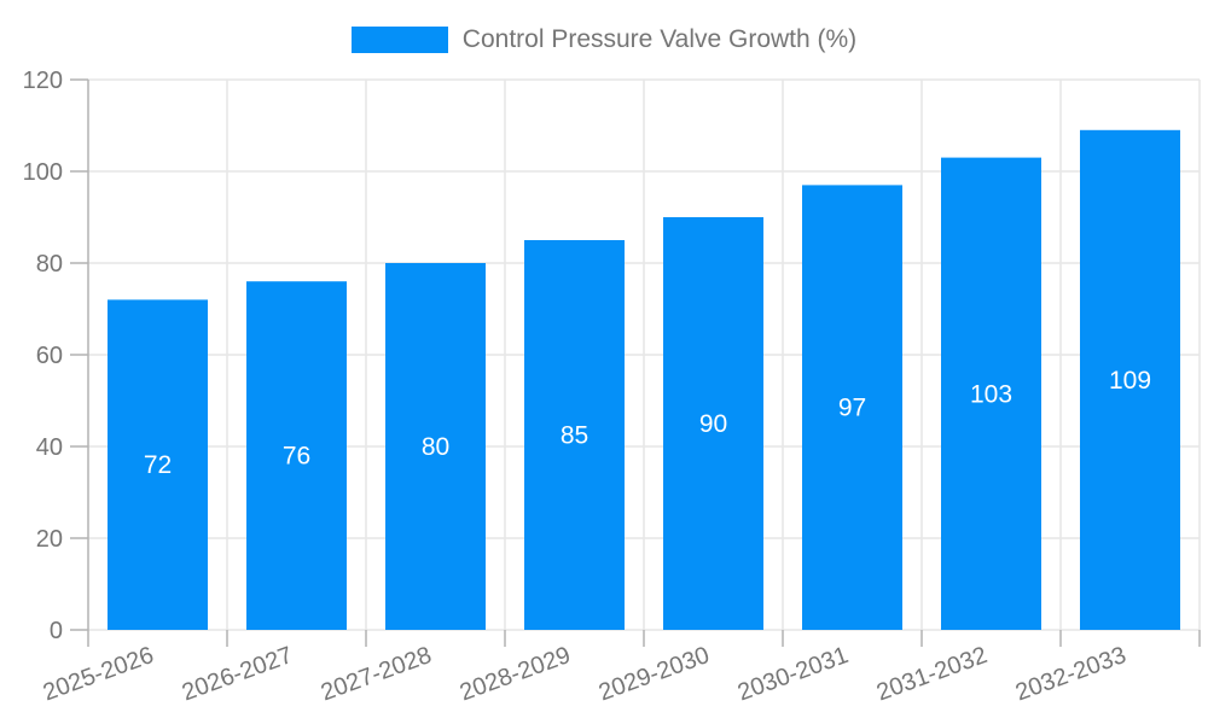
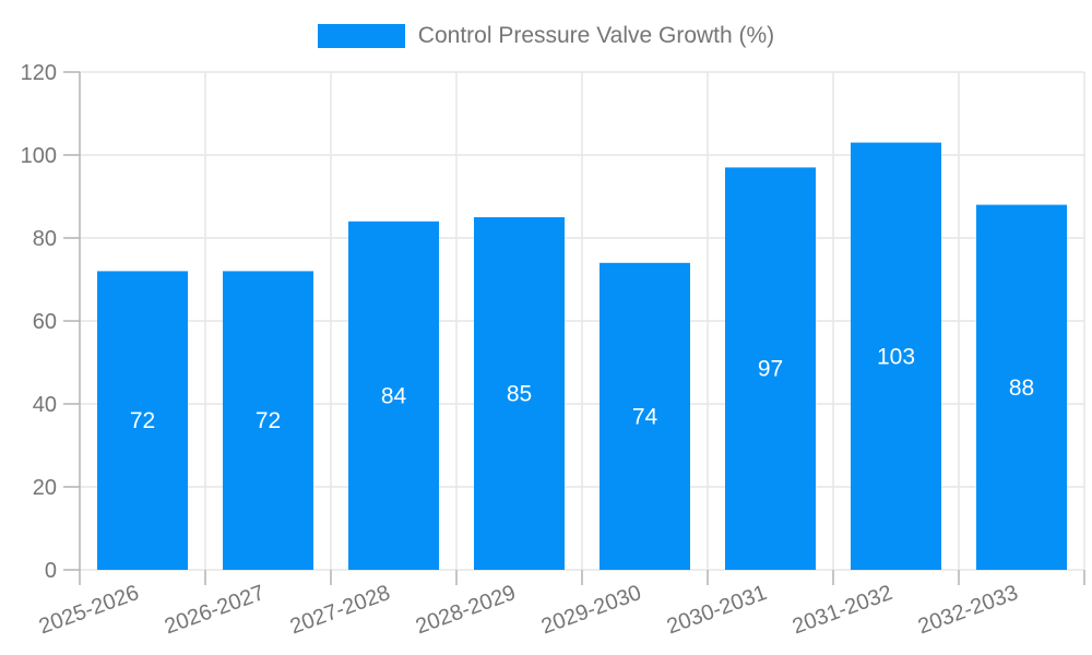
2026-2027: 76 -> 72
2027-2028: 80 -> 84
2029-2030: 90 -> 74
2032-2033: 109 -> 88
